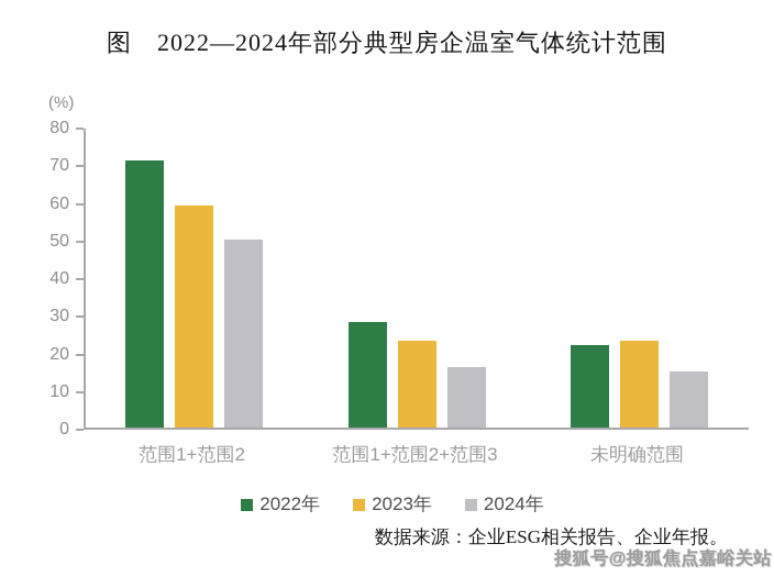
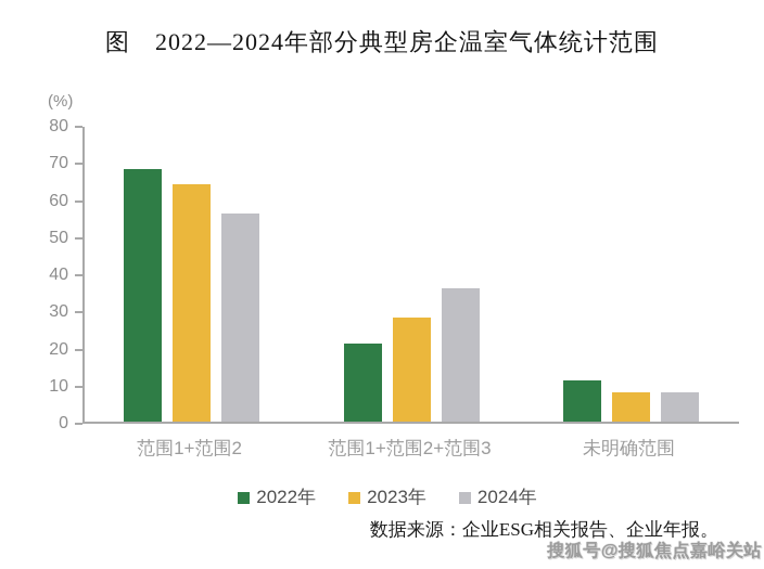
2022年/范围1+范围2: 71 -> 68
2023年/范围1+范围2: 59 -> 64
2024年/范围1+范围2: 50 -> 56
2022年/范围1+范围2+范围3: 28 -> 21
2023年/范围1+范围2+范围3: 23 -> 28
2024年/范围1+范围2+范围3: 16 -> 36
2022年/未明确范围: 22 -> 11
2023年/未明确范围: 23 -> 8
2024年/未明确范围: 15 -> 8
